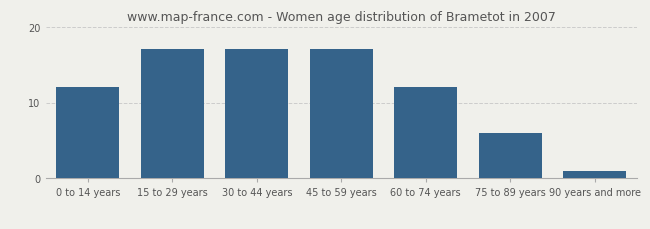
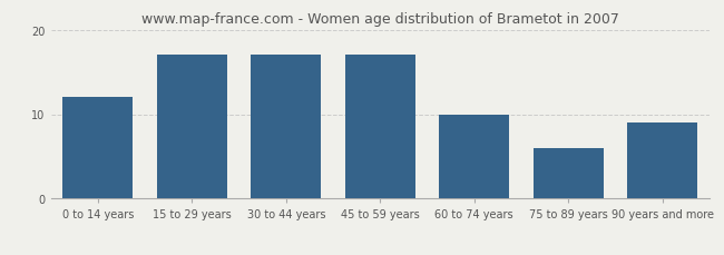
60 to 74 years: 12 -> 10
90 years and more: 1 -> 9
